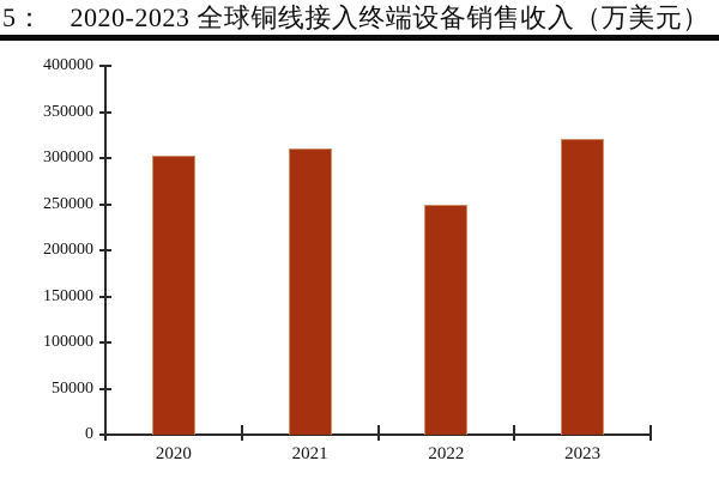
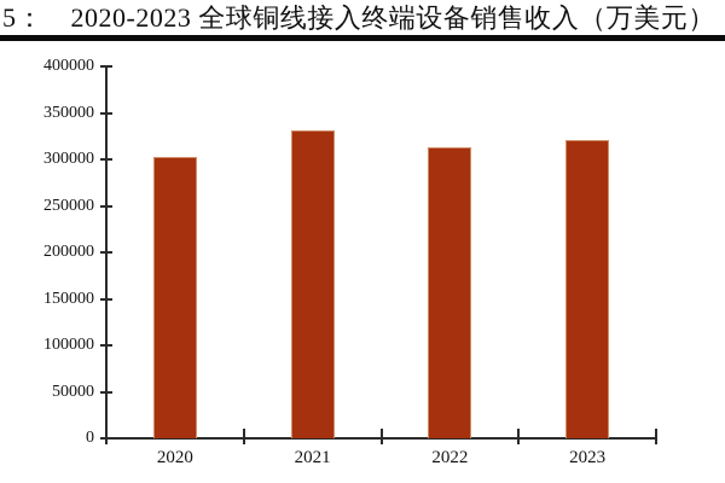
2021: 310000 -> 330000
2022: 250000 -> 310000
